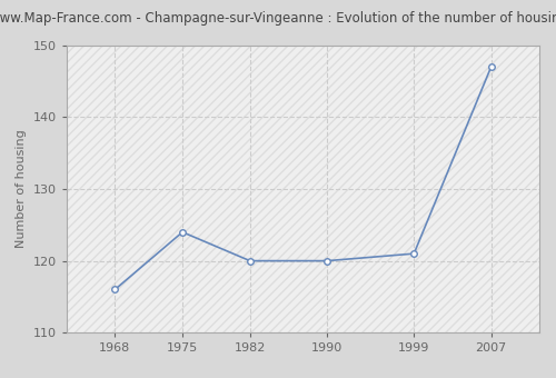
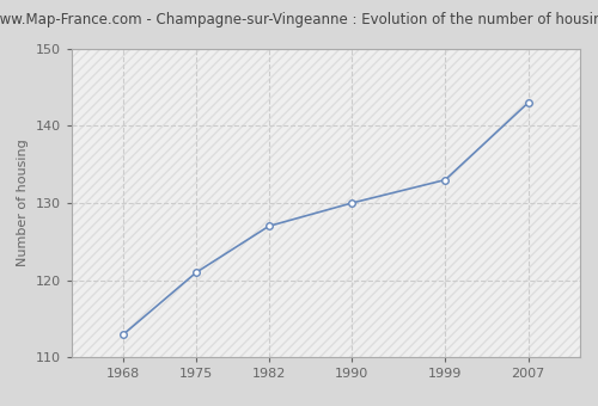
1968: 116 -> 113
1975: 124 -> 121
1982: 120 -> 127
1990: 120 -> 130
1999: 121 -> 133
2007: 147 -> 143
